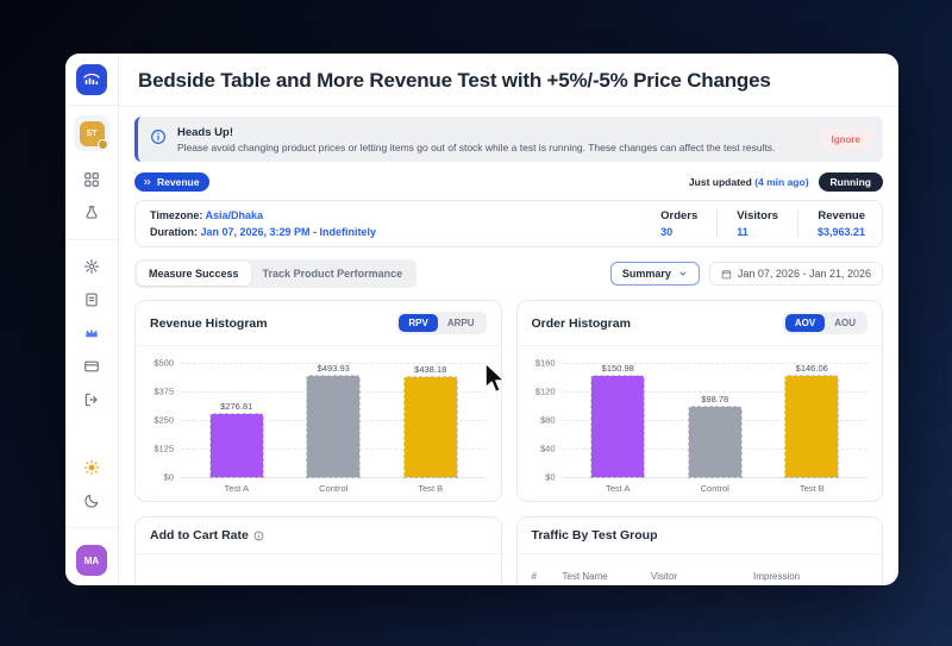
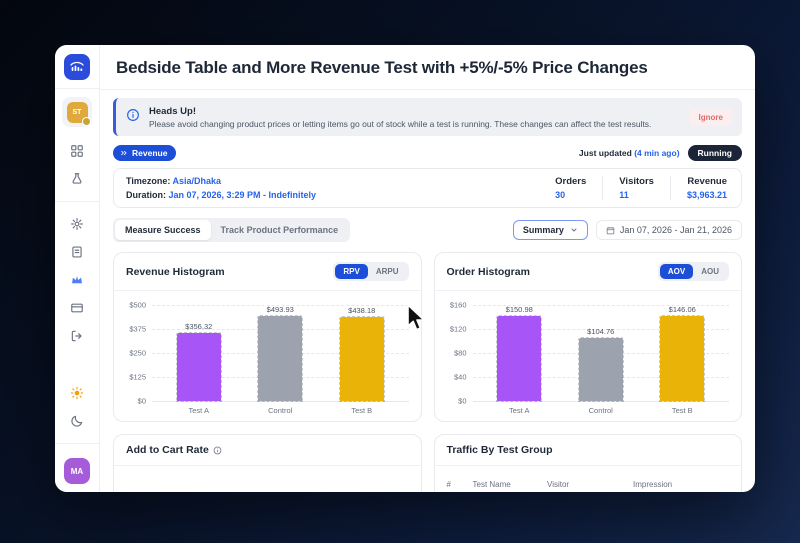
Revenue Histogram/Test A: $276.81 -> $356.32
Order Histogram/Control: $98.78 -> $104.76
